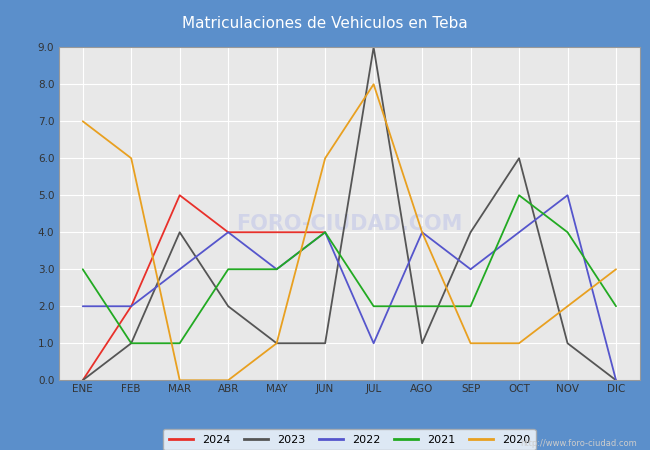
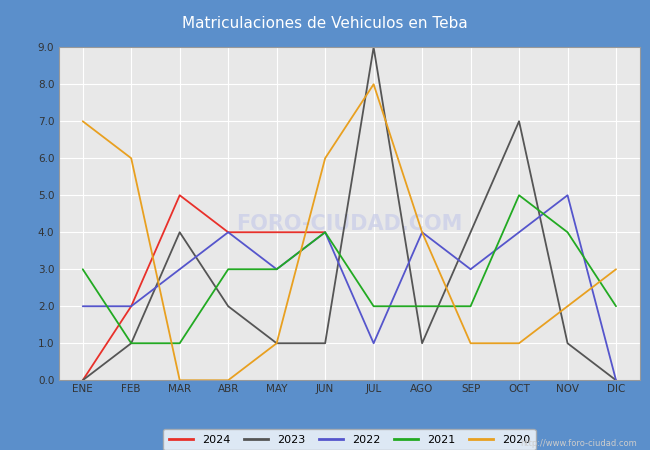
2023/OCT: 6 -> 7
